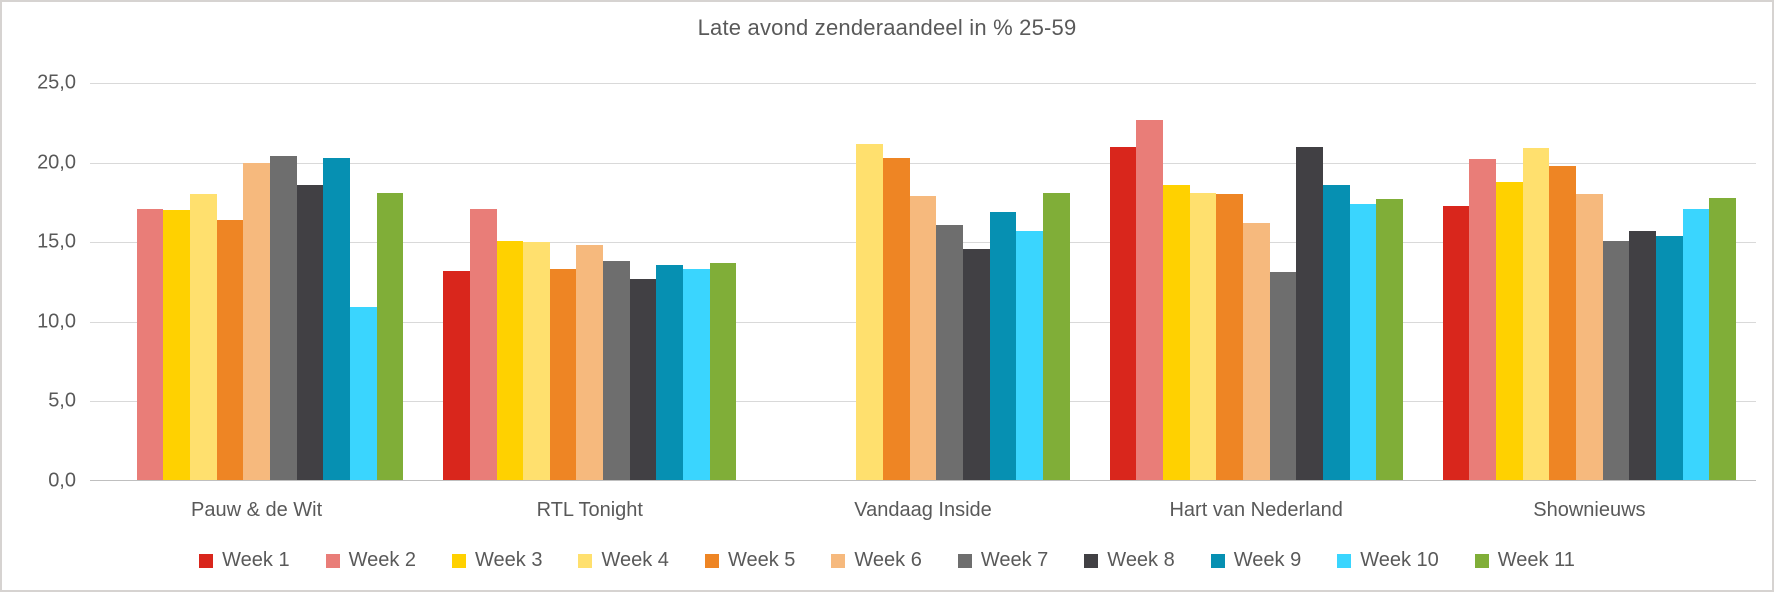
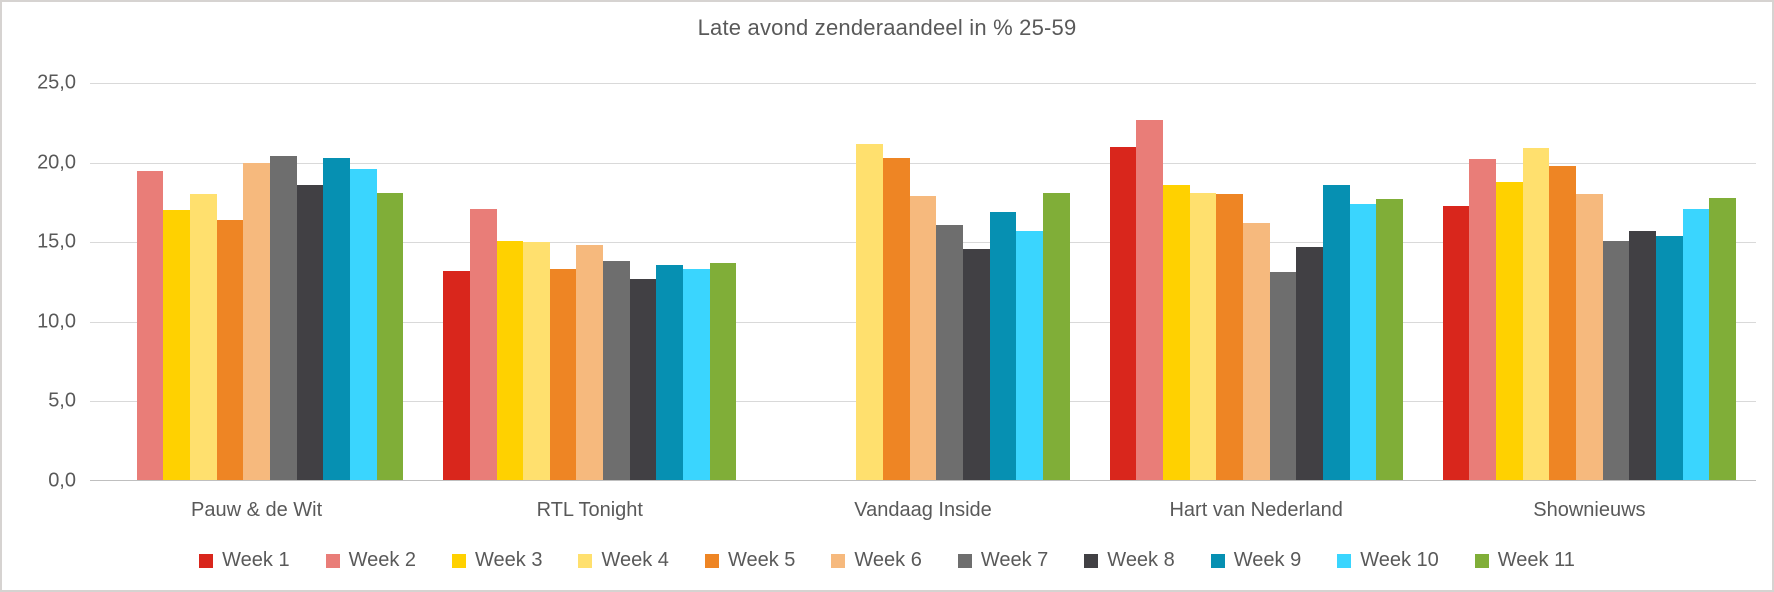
Week 2/Pauw & de Wit: 17,1 -> 19,5
Week 10/Pauw & de Wit: 10,9 -> 19,6
Week 8/Hart van Nederland: 21,0 -> 14,7
